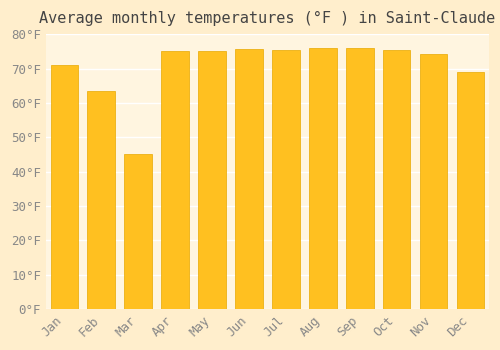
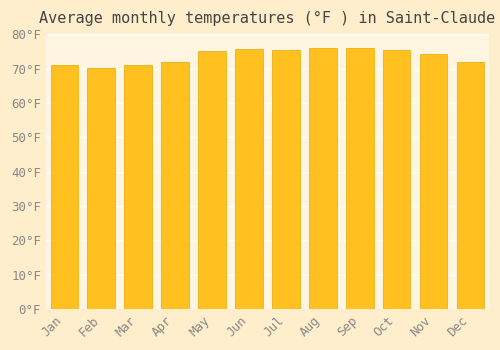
Feb: 63.5°F -> 70.3°F
Mar: 45.0°F -> 71.1°F
Apr: 75.0°F -> 72.0°F
Dec: 69.0°F -> 71.8°F
